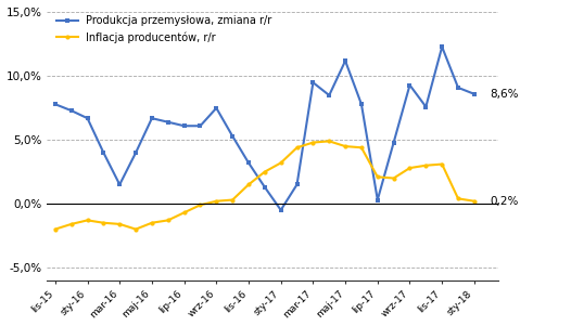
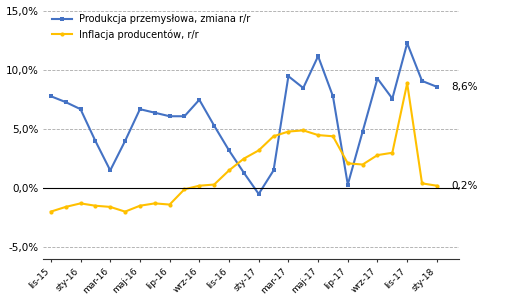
Inflacja producentów, r/r/lip-16: -0,7% -> -1,4%
Inflacja producentów, r/r/lis-17: 3,1% -> 8,9%
